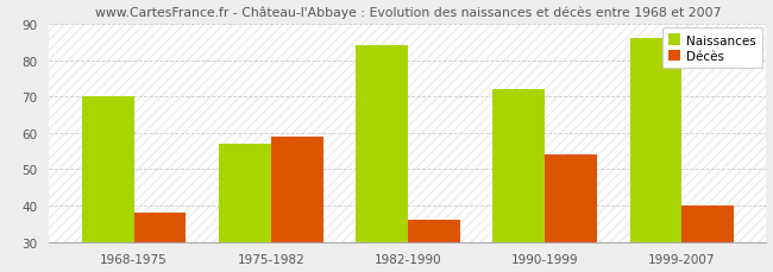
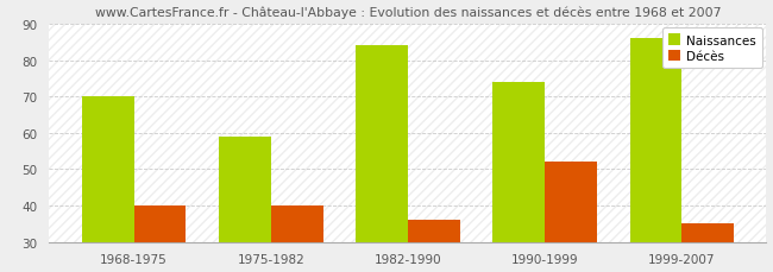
Décès/1968-1975: 38 -> 40
Naissances/1975-1982: 57 -> 59
Décès/1975-1982: 59 -> 40
Naissances/1990-1999: 72 -> 74
Décès/1990-1999: 54 -> 52
Décès/1999-2007: 40 -> 35
